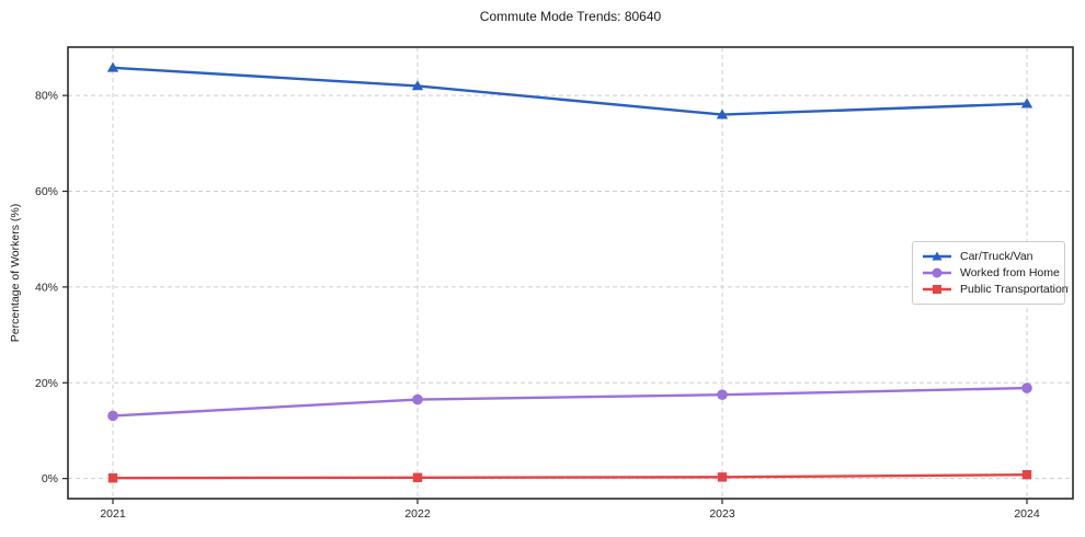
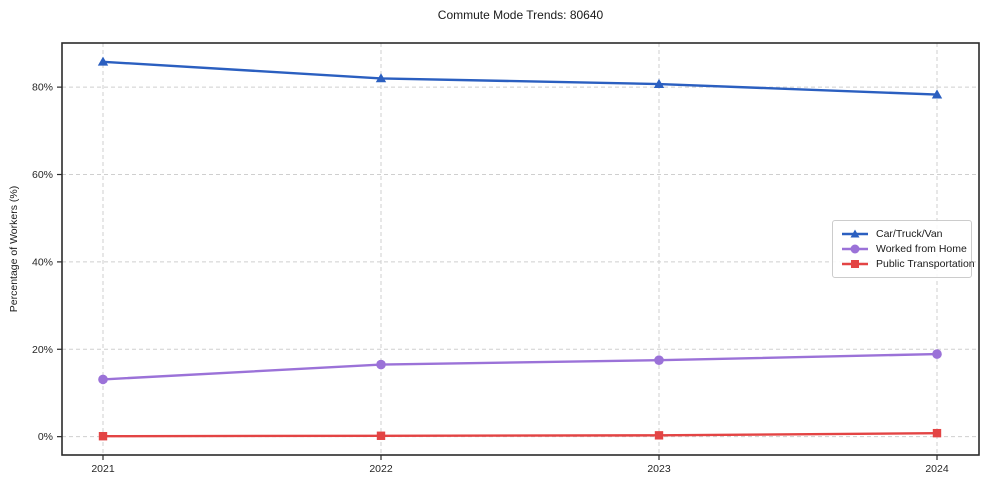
Car/Truck/Van/2023: 76% -> 81%
